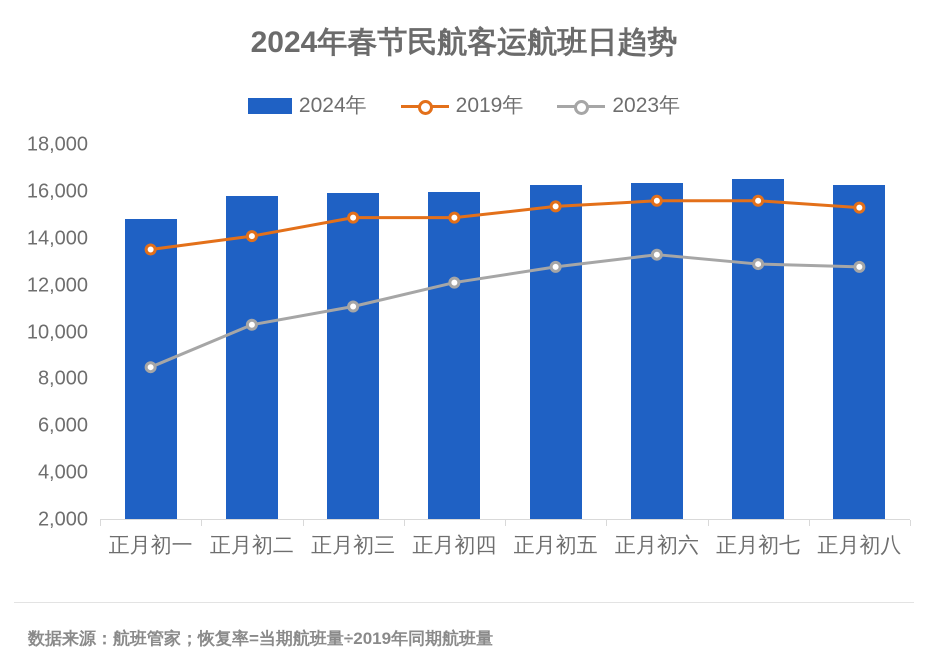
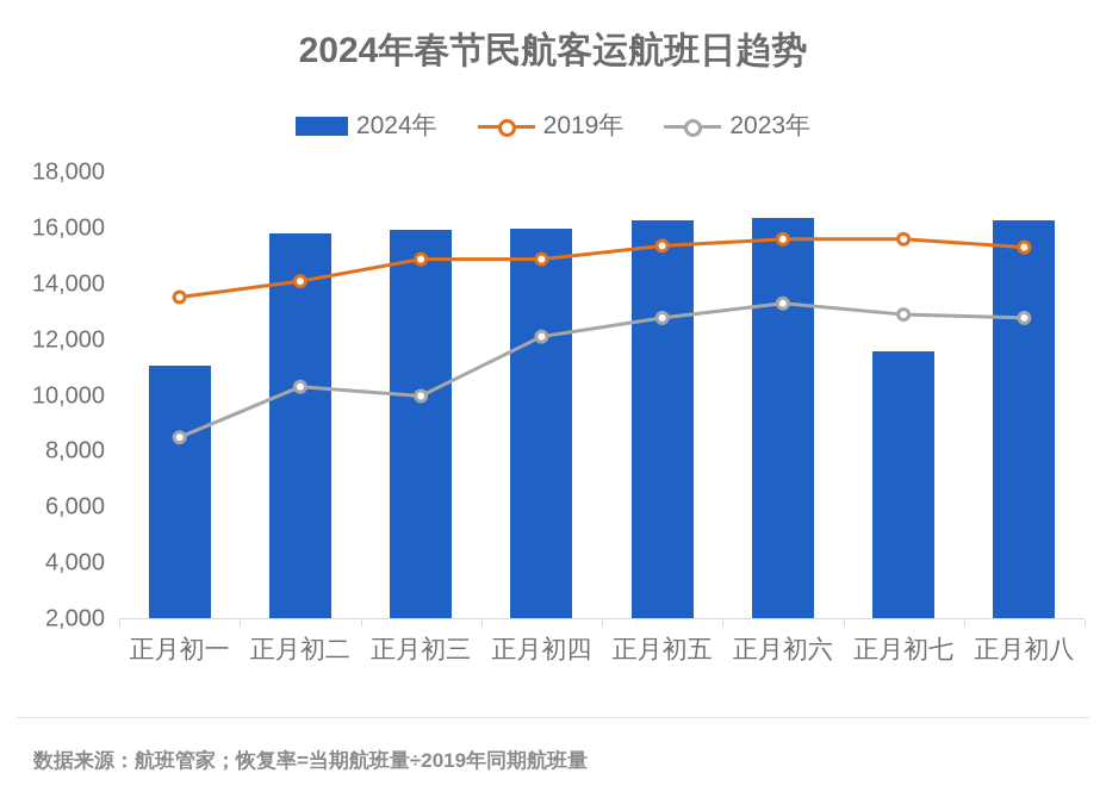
2024年/正月初一: 14900 -> 11100
2023年/正月初三: 11100 -> 10000
2024年/正月初七: 16600 -> 11600
